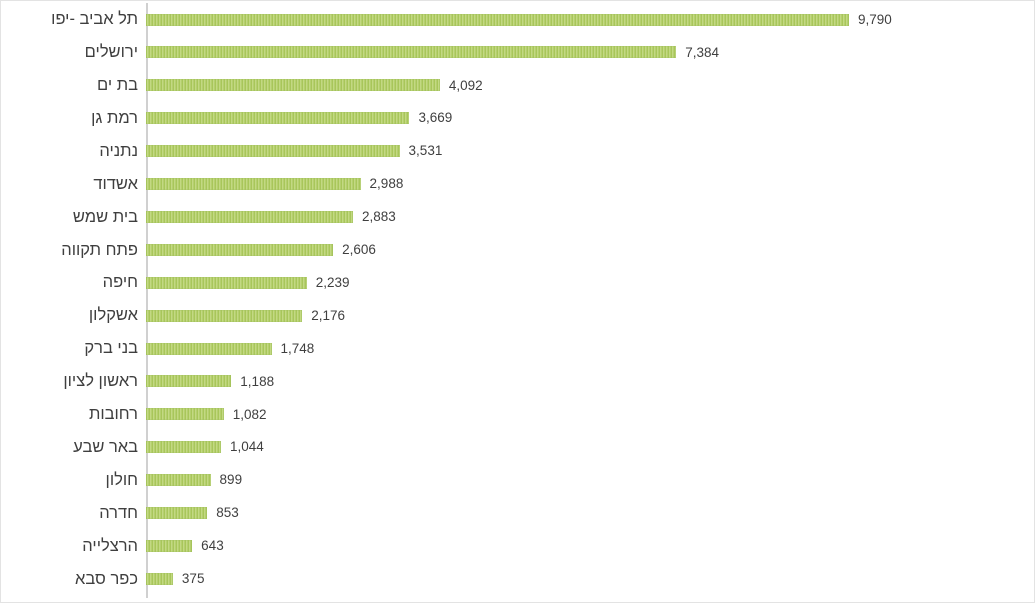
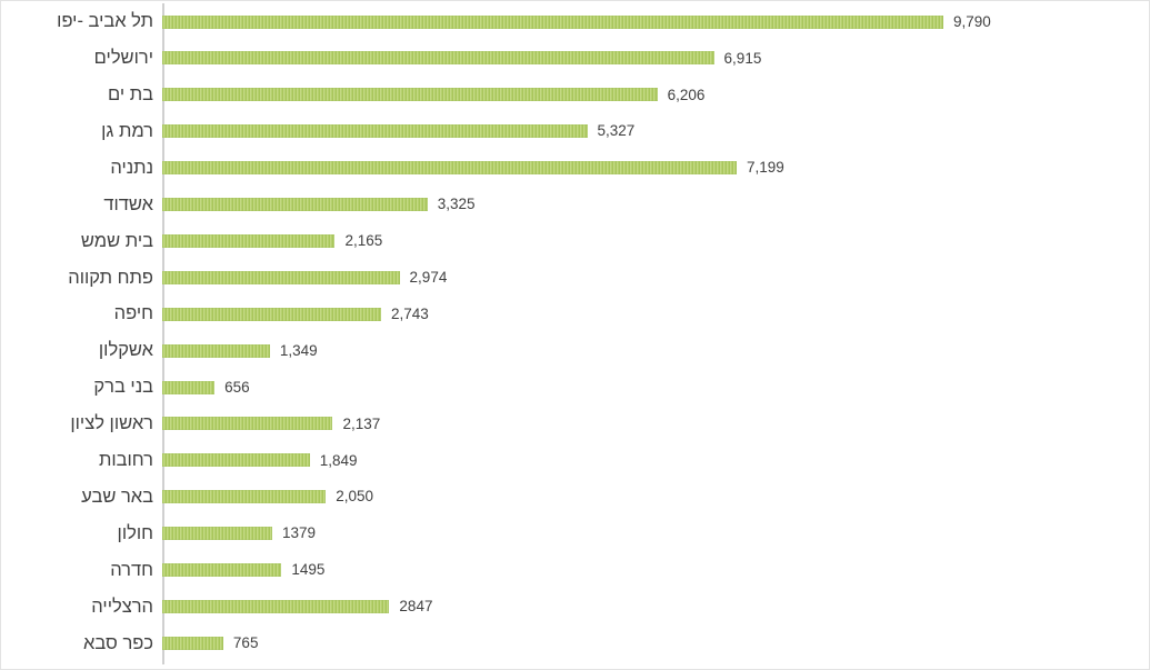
ירושלים: 7,384 -> 6,915
בת ים: 4,092 -> 6,206
רמת גן: 3,669 -> 5,327
נתניה: 3,531 -> 7,199
אשדוד: 2,988 -> 3,325
בית שמש: 2,883 -> 2,165
פתח תקווה: 2,606 -> 2,974
חיפה: 2,239 -> 2,743
אשקלון: 2,176 -> 1,349
בני ברק: 1,748 -> 656
ראשון לציון: 1,188 -> 2,137
רחובות: 1,082 -> 1,849
באר שבע: 1,044 -> 2,050
חולון: 899 -> 1379
חדרה: 853 -> 1495
הרצלייה: 643 -> 2847
כפר סבא: 375 -> 765
